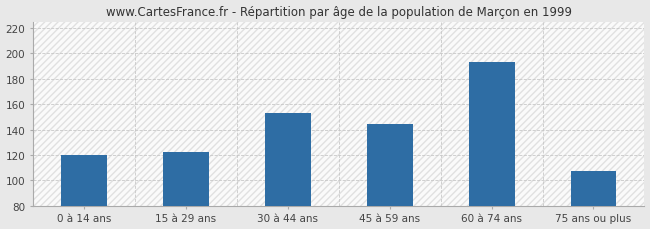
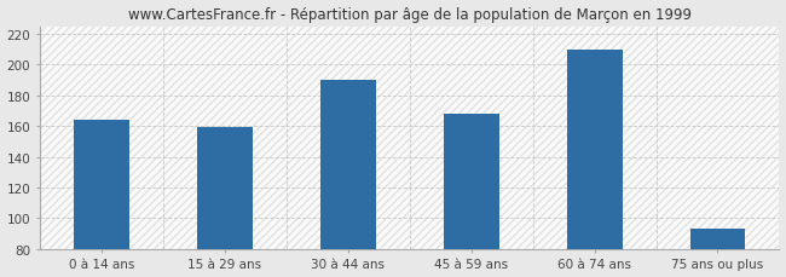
0 à 14 ans: 120 -> 164
15 à 29 ans: 122 -> 159
30 à 44 ans: 153 -> 190
45 à 59 ans: 144 -> 168
60 à 74 ans: 193 -> 210
75 ans ou plus: 107 -> 93
